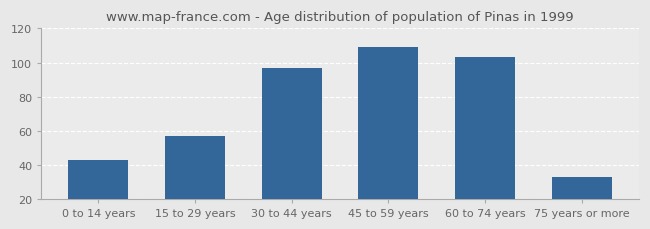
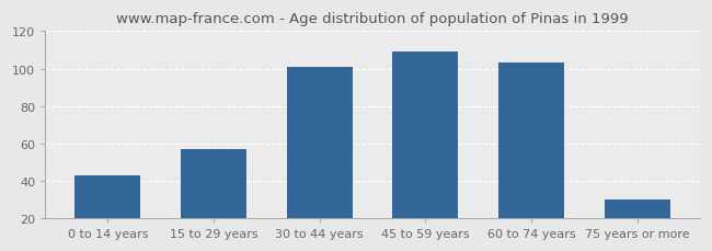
30 to 44 years: 97 -> 101
75 years or more: 33 -> 30
